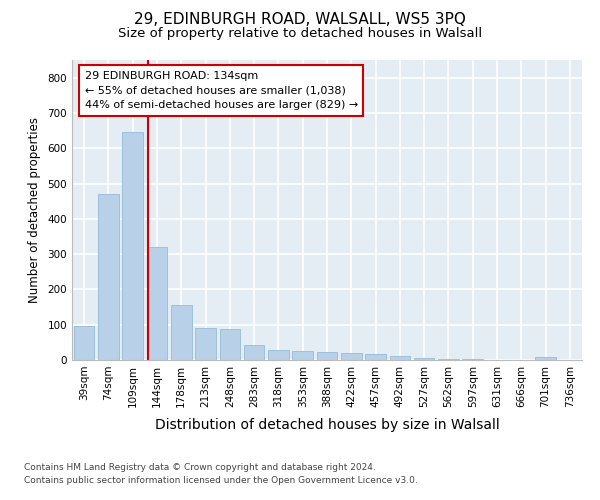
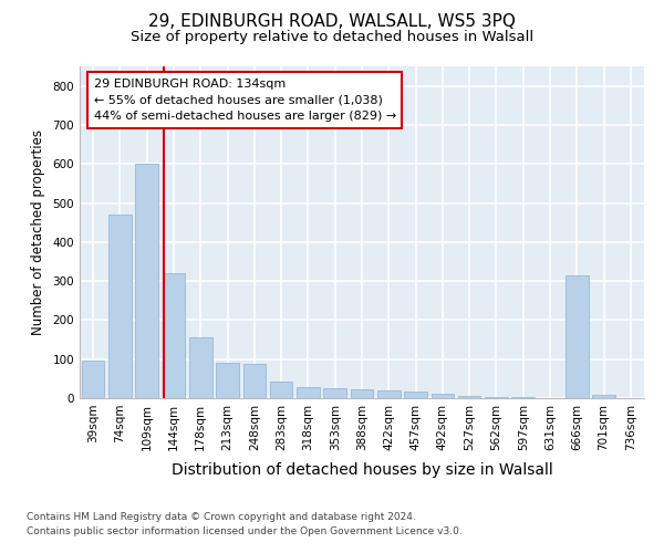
109sqm: 645 -> 600
666sqm: 1 -> 315
